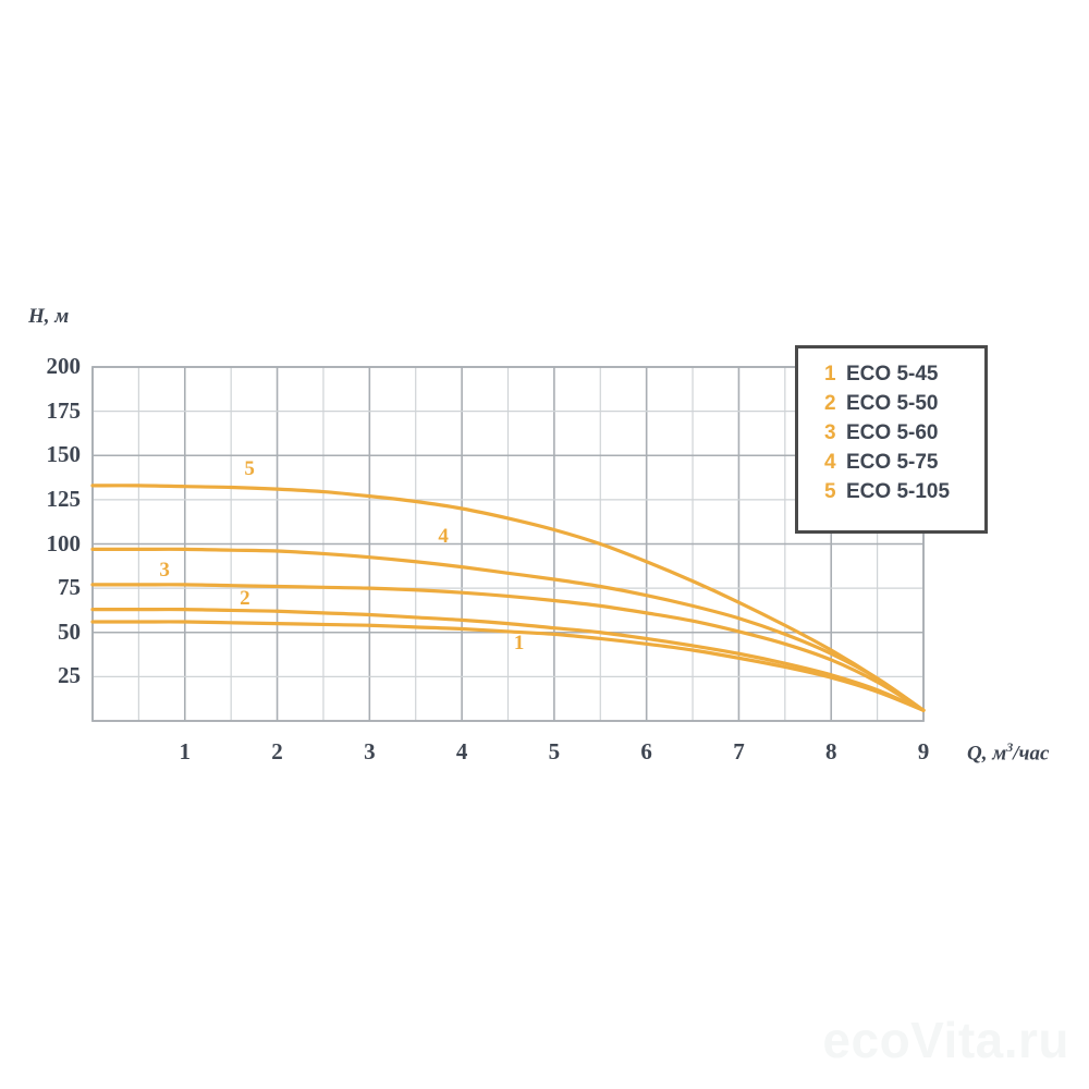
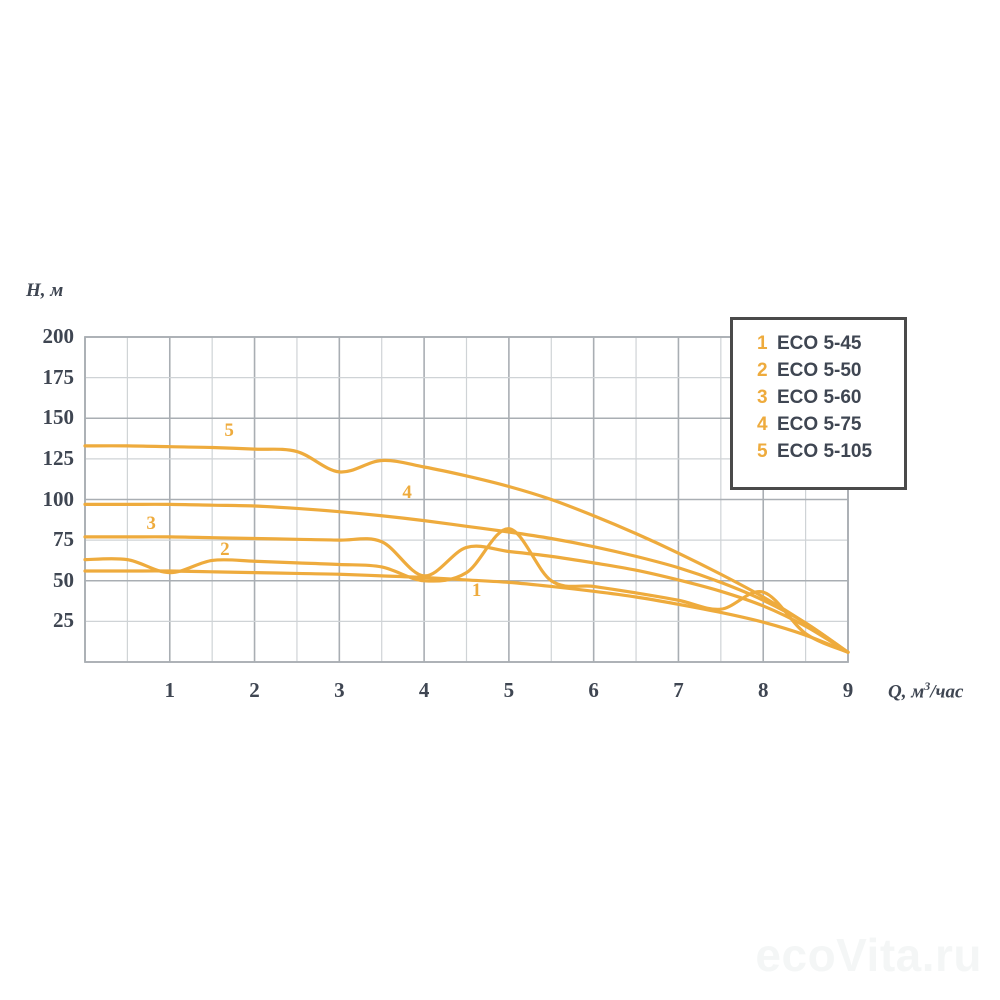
ECO 5-50/1: 63 -> 55
ECO 5-105/3: 127 -> 117
ECO 5-50/4: 57 -> 50
ECO 5-60/4: 72 -> 53
ECO 5-50/5: 52 -> 82
ECO 5-50/8: 26 -> 43
